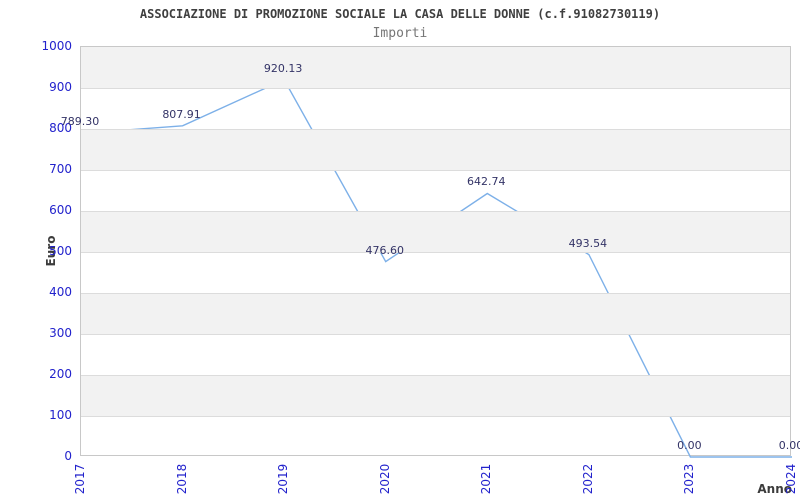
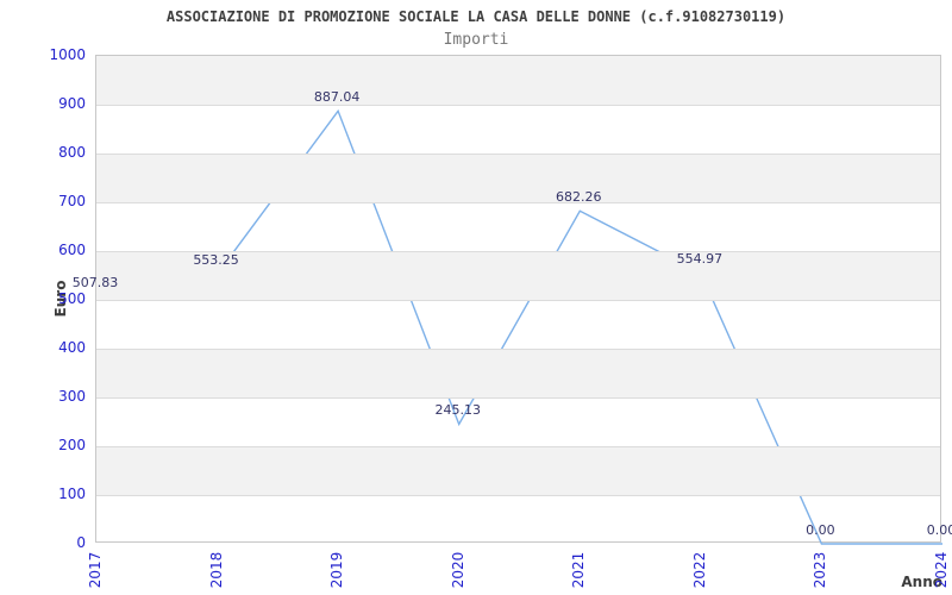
2017: 789.30 -> 507.83
2018: 807.91 -> 553.25
2019: 920.13 -> 887.04
2020: 476.60 -> 245.13
2021: 642.74 -> 682.26
2022: 493.54 -> 554.97
